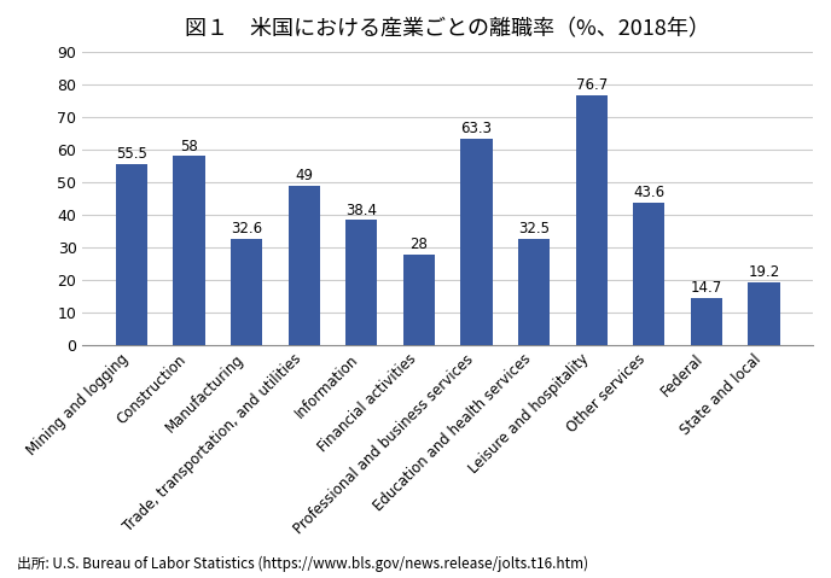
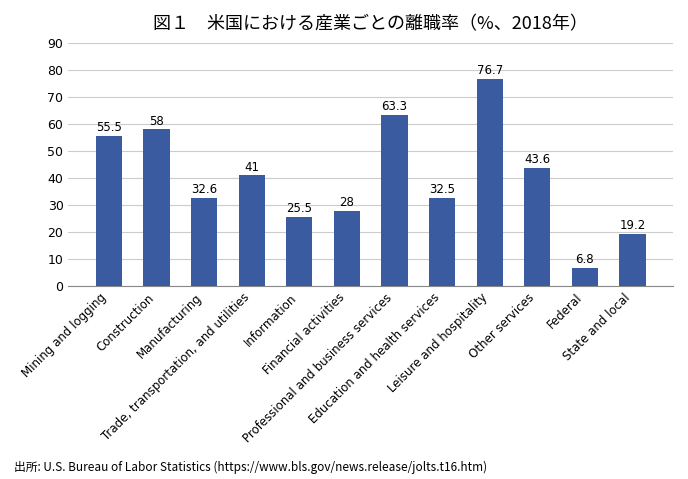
Trade, transportation, and utilities: 49 -> 41
Information: 38.4 -> 25.5
Federal: 14.7 -> 6.8
